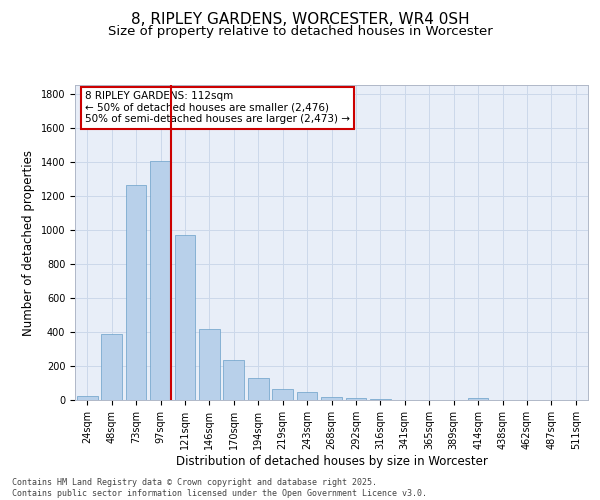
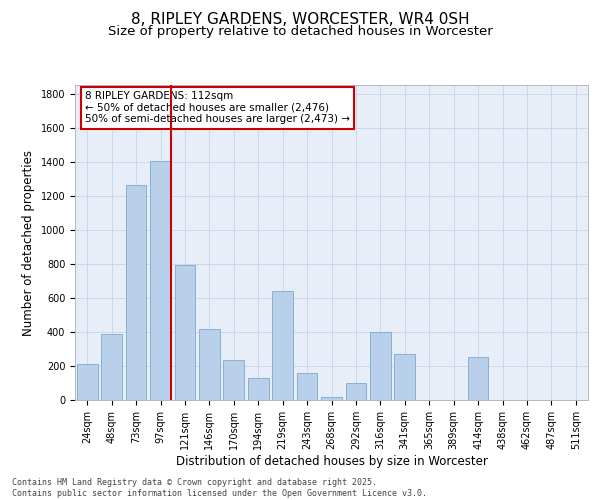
24sqm: 20 -> 210
121sqm: 970 -> 790
219sqm: 60 -> 640
243sqm: 40 -> 160
292sqm: 10 -> 100
316sqm: 0 -> 400
341sqm: 0 -> 270
414sqm: 10 -> 250
